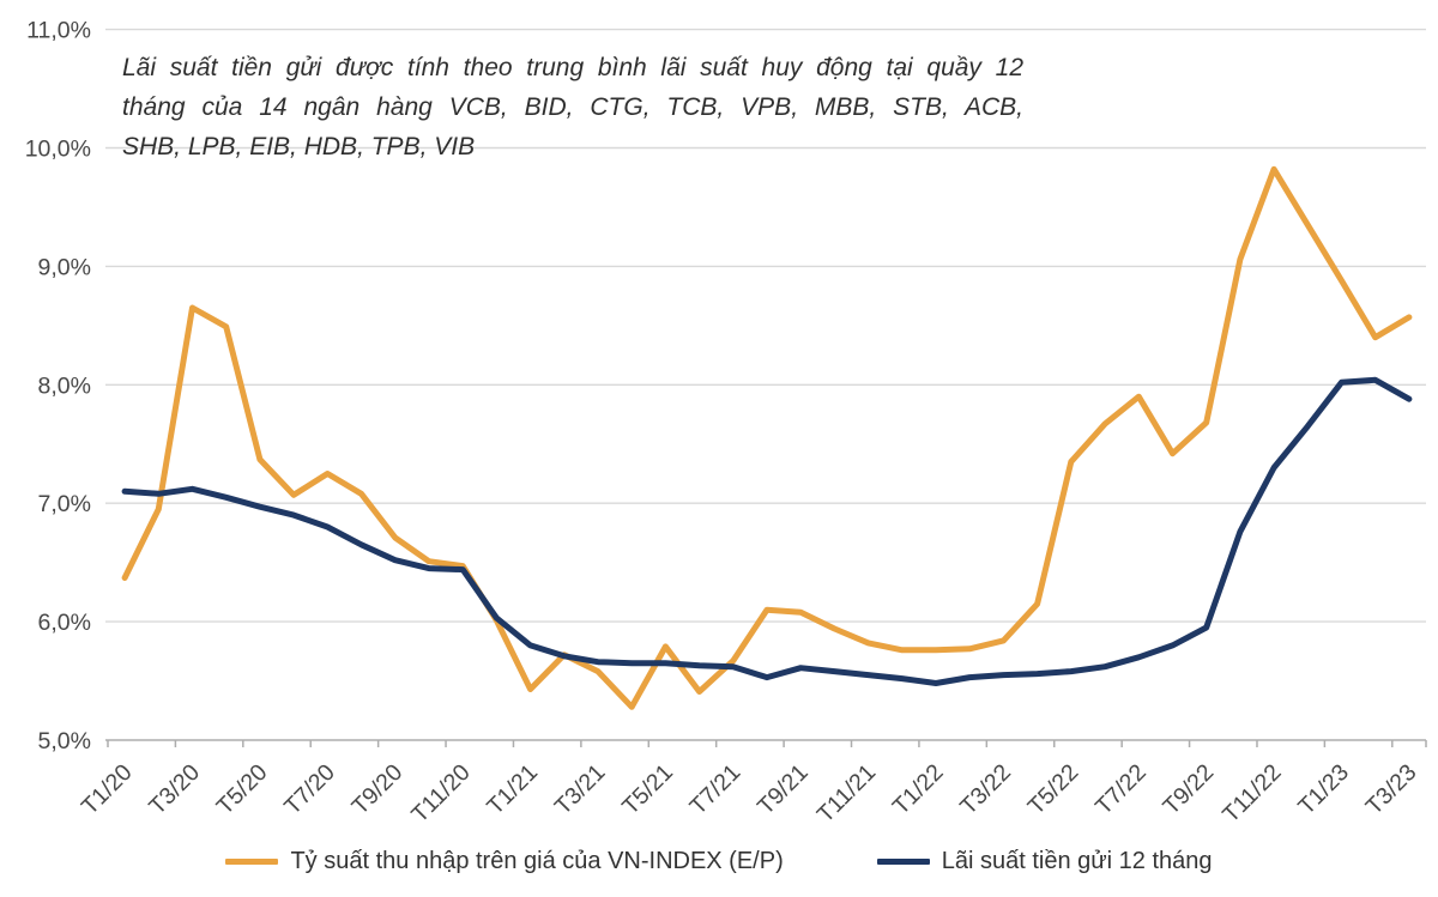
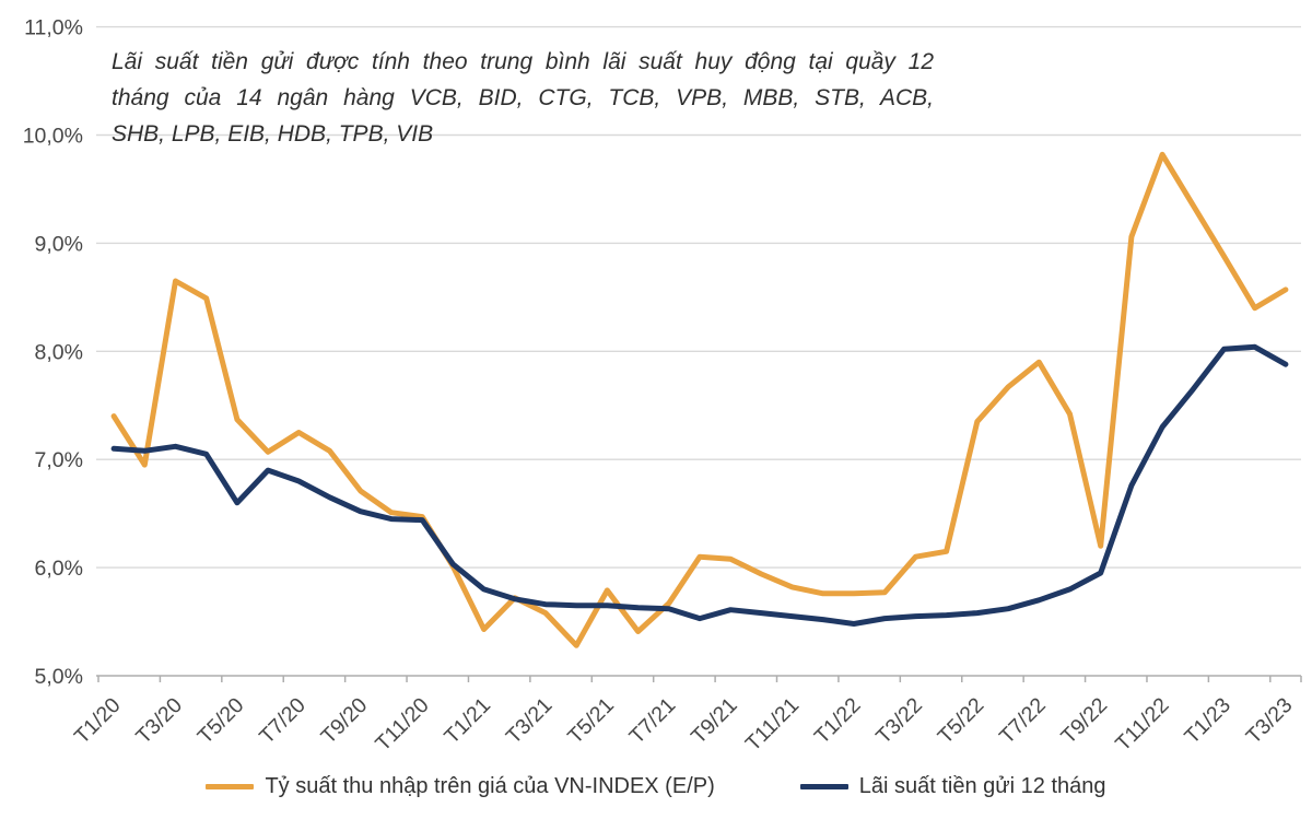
Tỷ suất thu nhập trên giá của VN-INDEX (E/P)/T1/20: 6,4% -> 7,4%
Lãi suất tiền gửi 12 tháng/T5/20: 7,0% -> 6,6%
Tỷ suất thu nhập trên giá của VN-INDEX (E/P)/T3/22: 5,8% -> 6,1%
Tỷ suất thu nhập trên giá của VN-INDEX (E/P)/T9/22: 7,7% -> 6,2%
